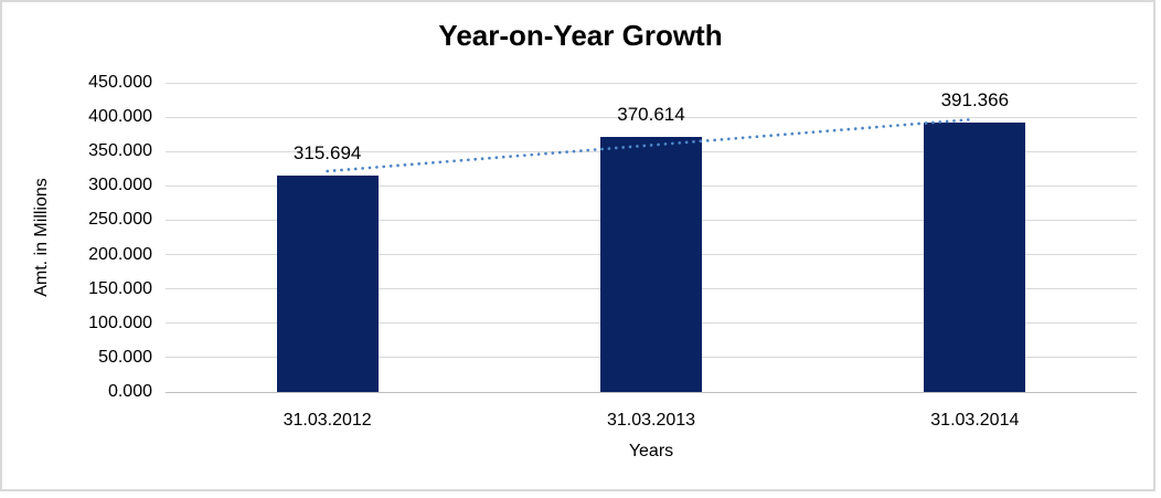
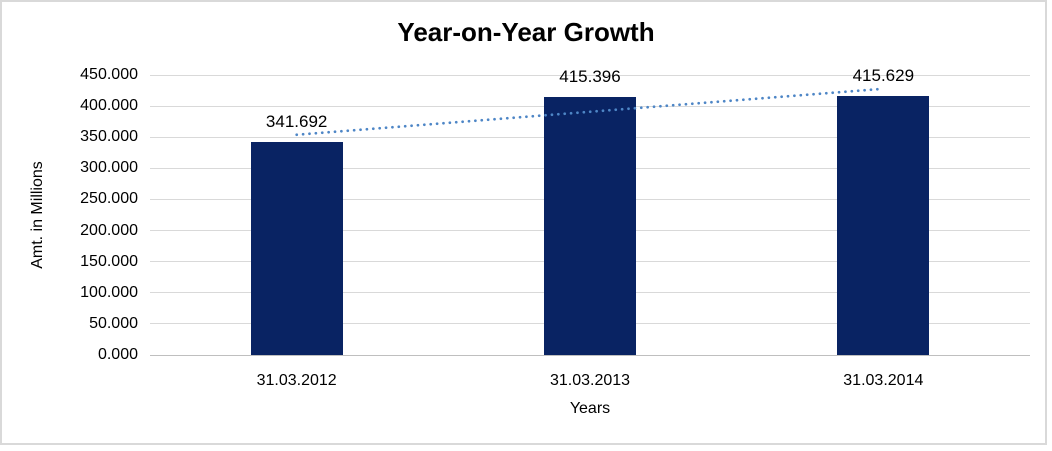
31.03.2012: 315.694 -> 341.692
31.03.2013: 370.614 -> 415.396
31.03.2014: 391.366 -> 415.629
